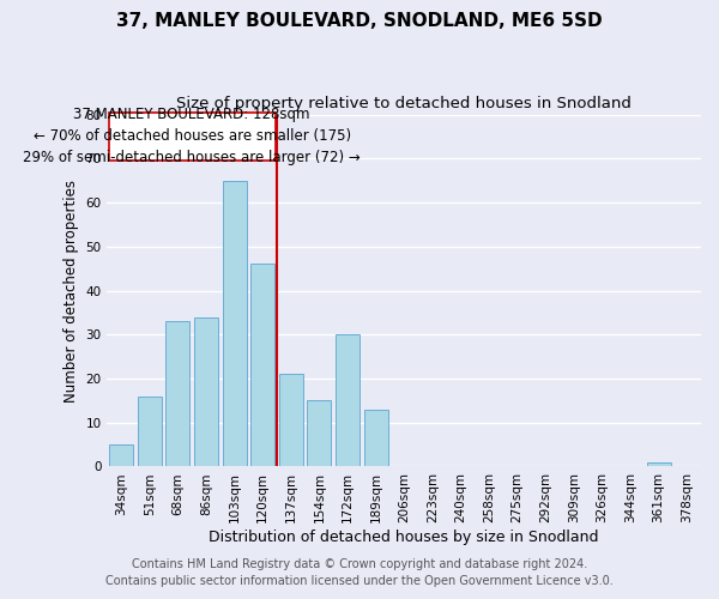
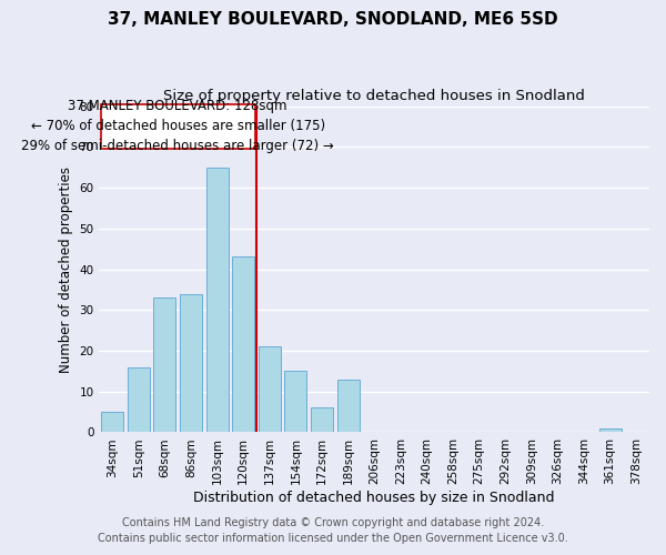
120sqm: 46 -> 43
172sqm: 30 -> 6
